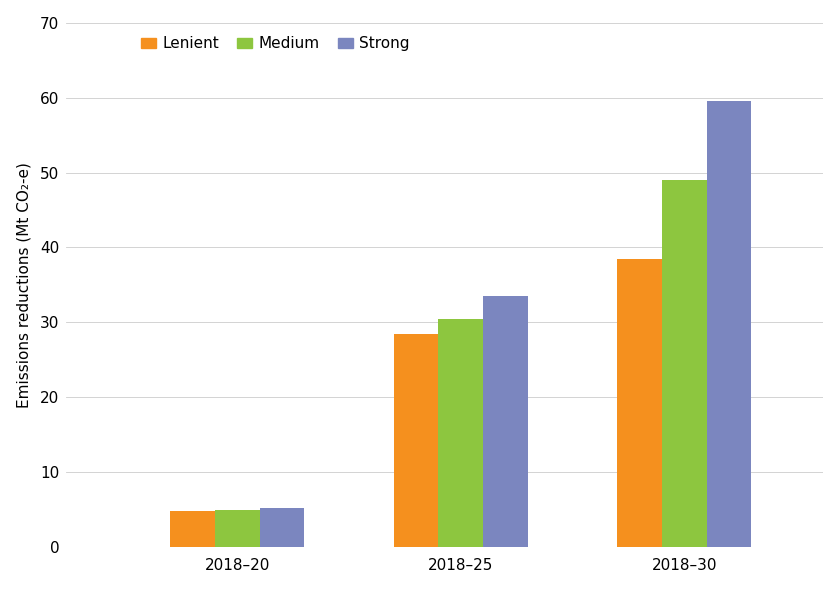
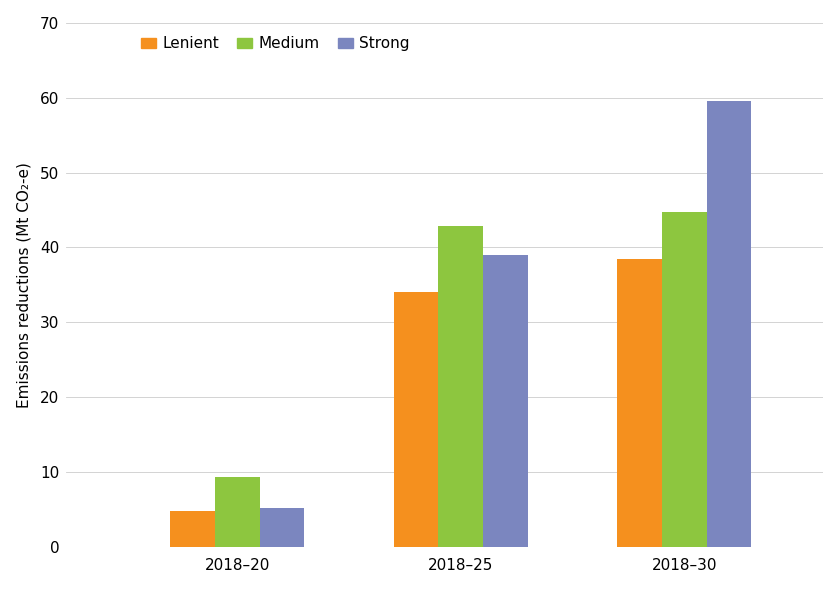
Medium/2018–20: 5.0 -> 9.4
Lenient/2018–25: 28.5 -> 34.0
Medium/2018–25: 30.5 -> 42.8
Strong/2018–25: 33.5 -> 39.0
Medium/2018–30: 49.0 -> 44.8
